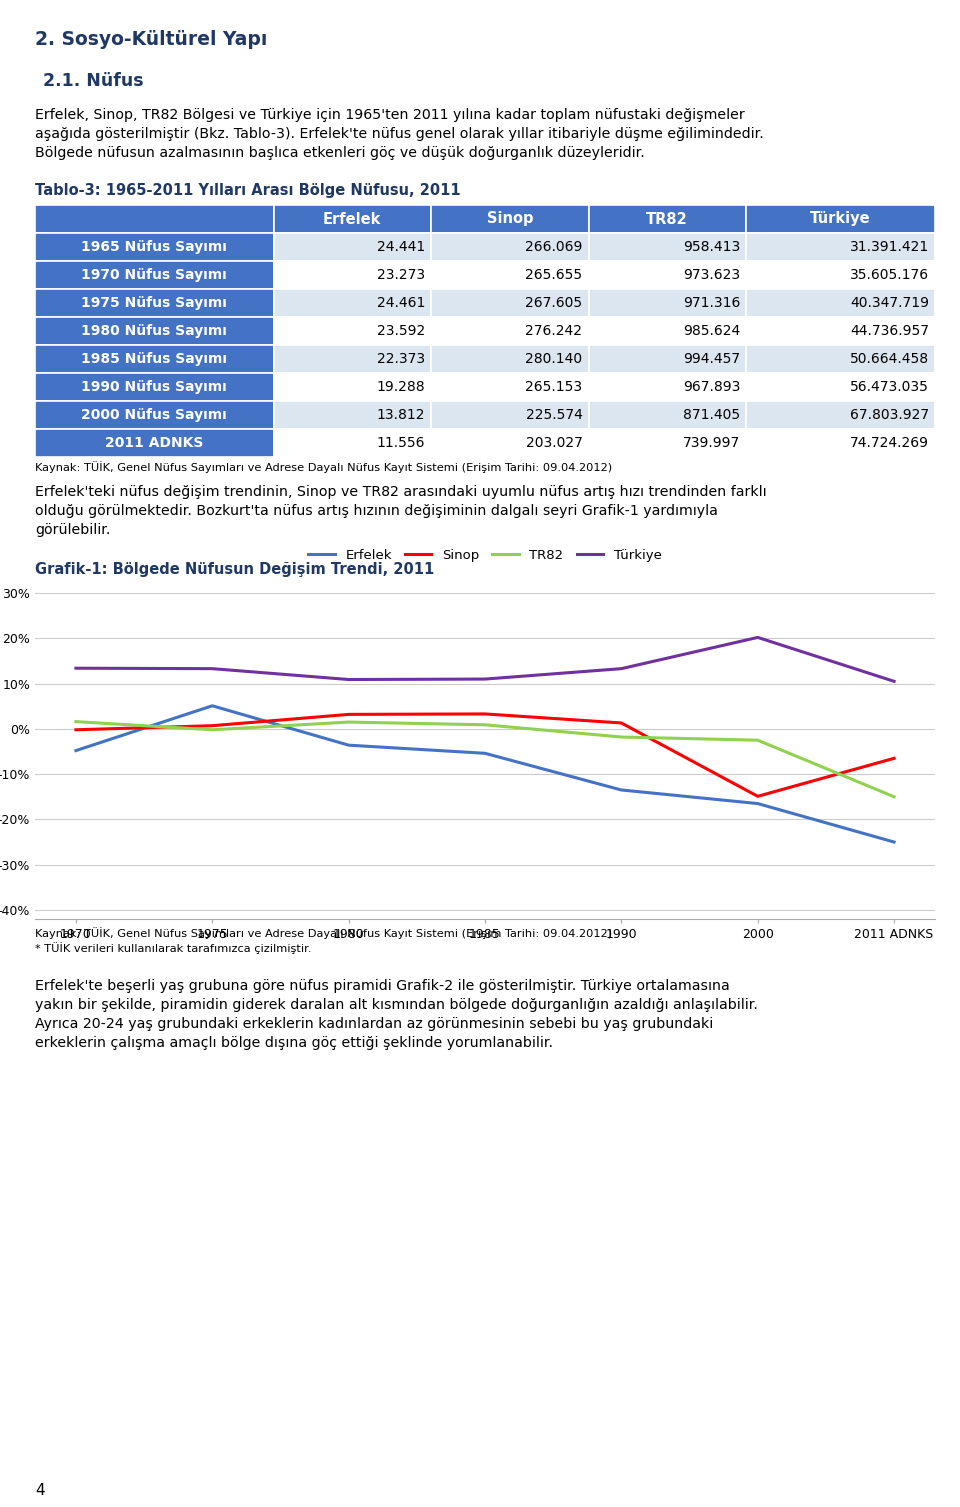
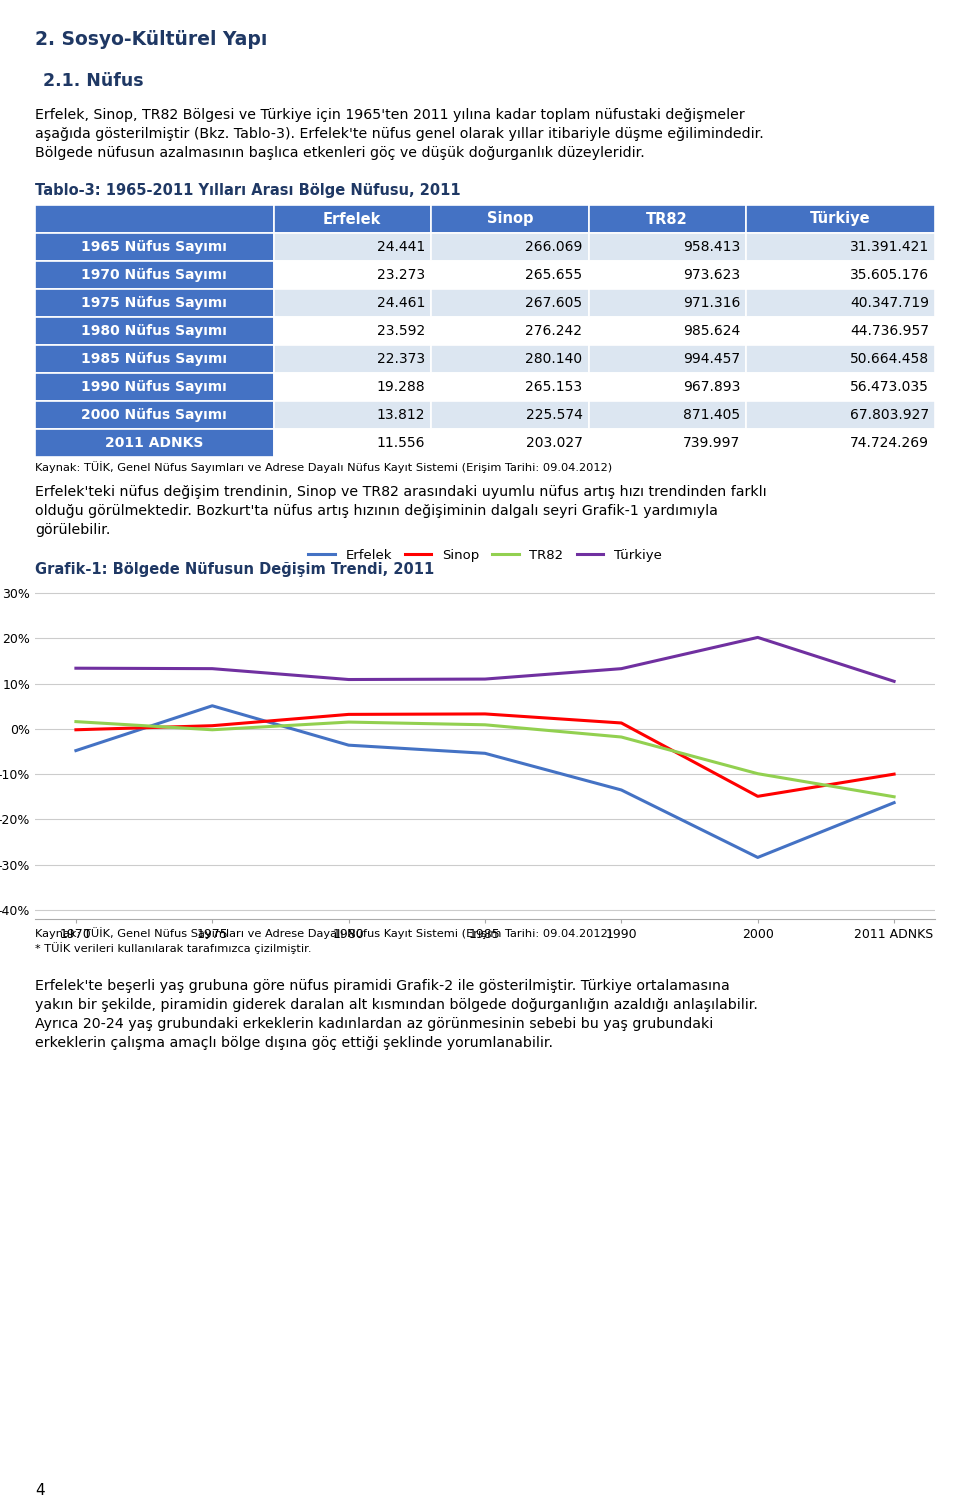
Erfelek/2000: -16.5% -> -28.4%
TR82/2000: -2.5% -> -9.9%
Erfelek/2011 ADNKS: -25.0% -> -16.3%
Sinop/2011 ADNKS: -6.5% -> -10.0%
